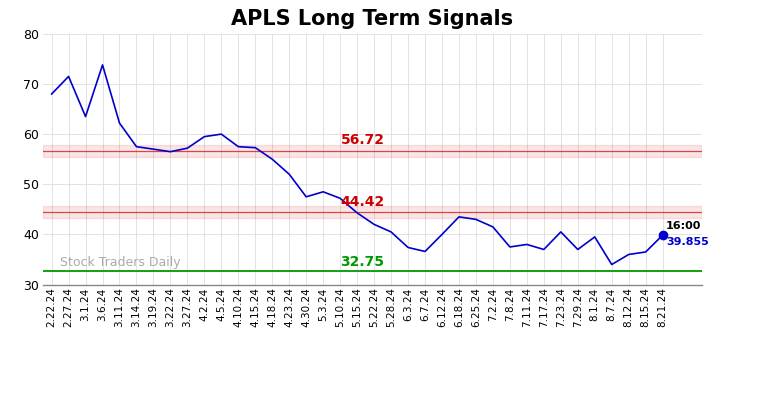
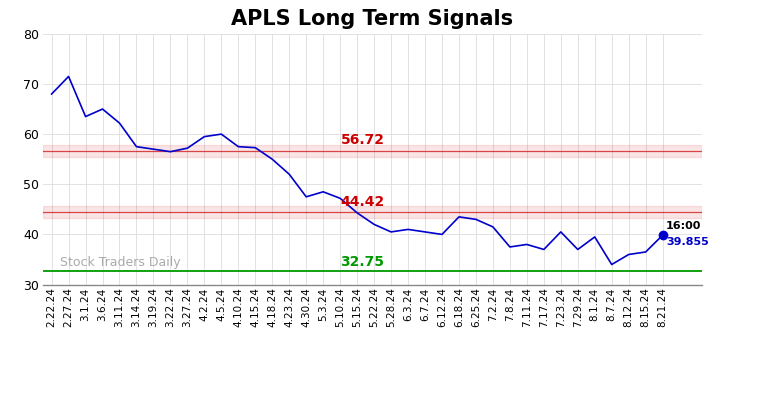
3.6.24: 73.8 -> 65.0
6.3.24: 37.4 -> 41.0
6.7.24: 36.6 -> 40.5
